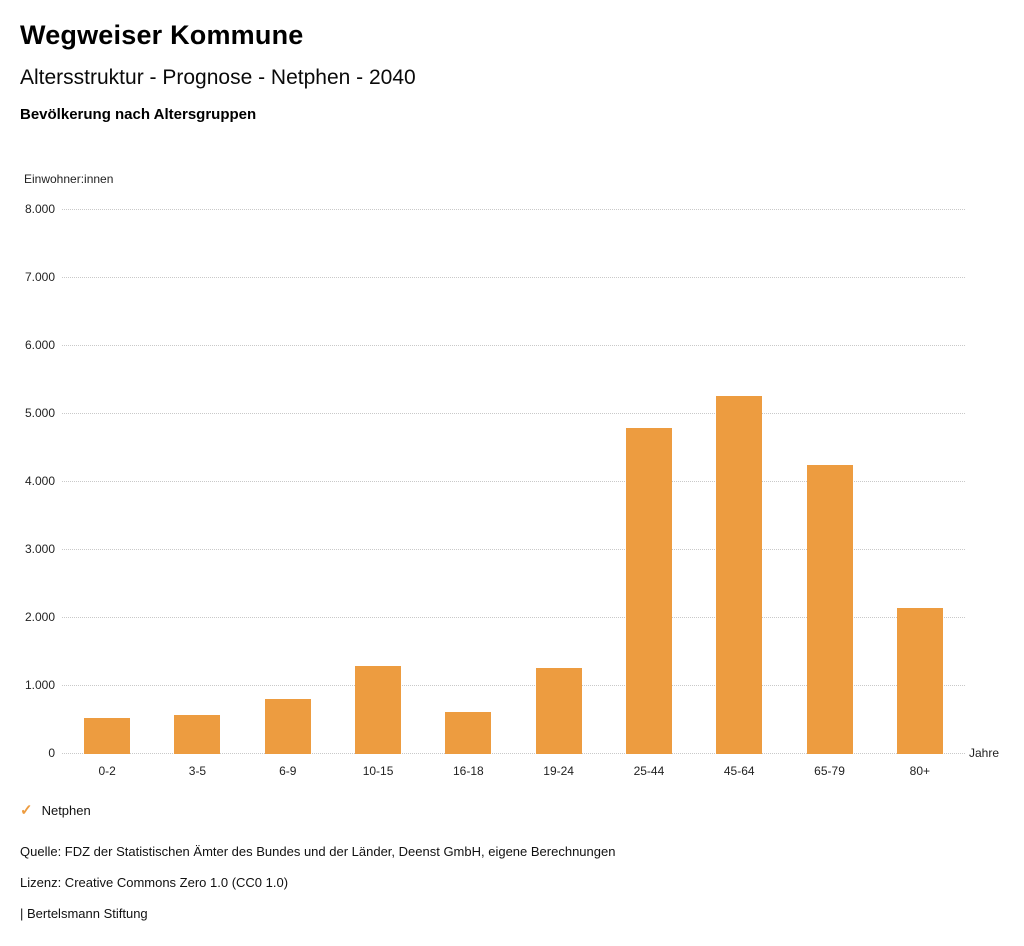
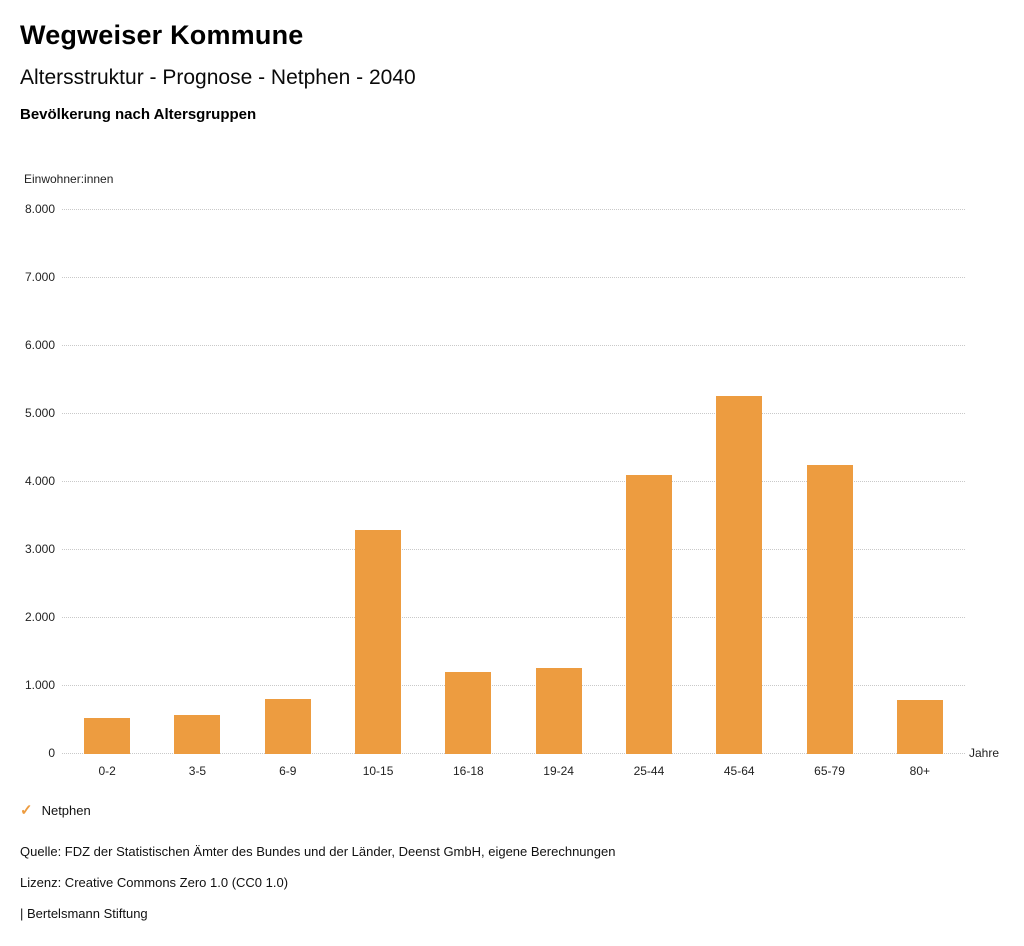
10-15: 1300 -> 3300
16-18: 600 -> 1200
25-44: 4800 -> 4100
80+: 2100 -> 800
